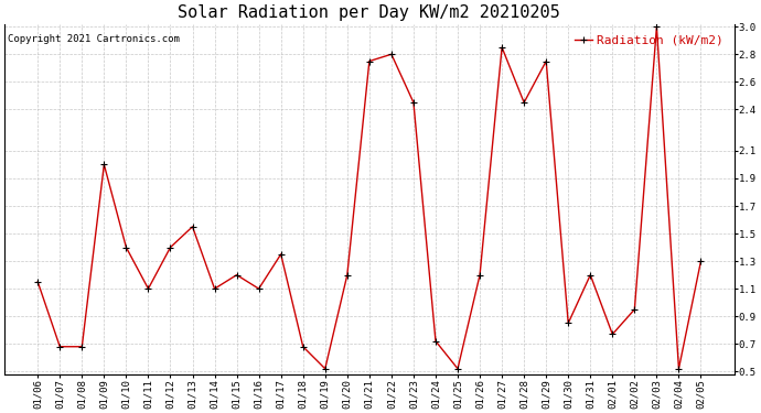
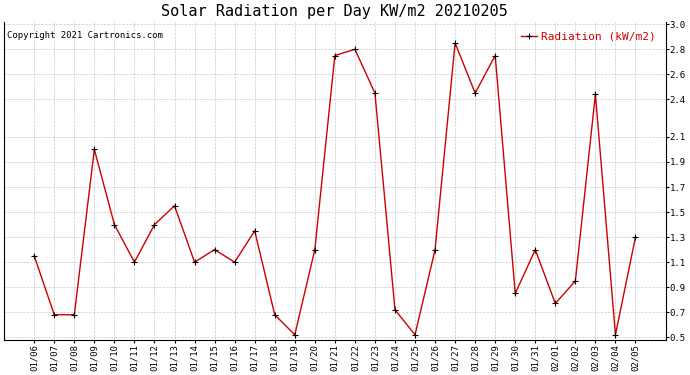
02/03: 3.00 -> 2.44
